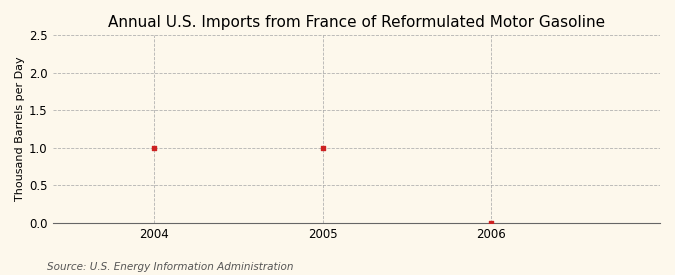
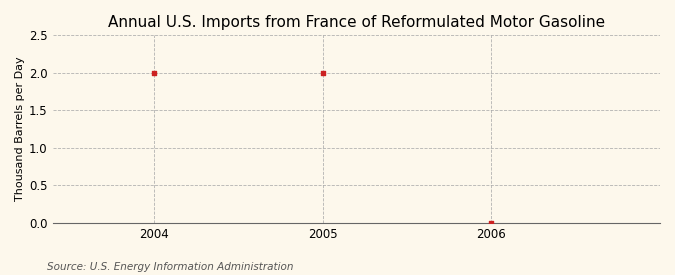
2004: 1 -> 2
2005: 1 -> 2
